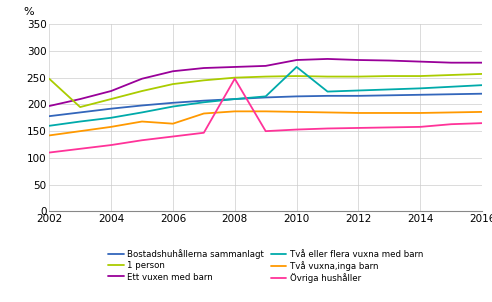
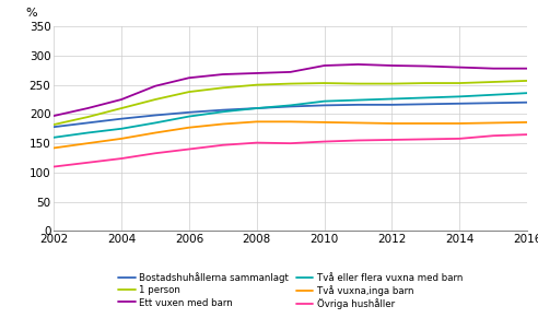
1 person/2002: 248 -> 182
Två vuxna,inga barn/2006: 164 -> 177
Övriga hushåller/2008: 248 -> 151
Två eller flera vuxna med barn/2010: 270 -> 222
